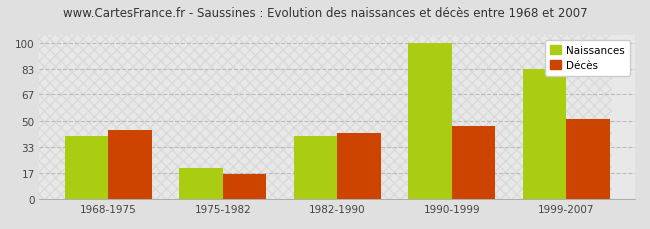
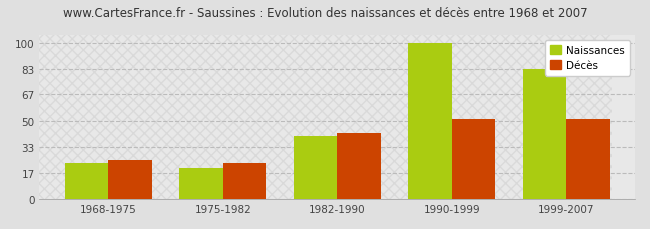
Naissances/1968-1975: 40 -> 23
Décès/1968-1975: 44 -> 25
Décès/1975-1982: 16 -> 23
Décès/1990-1999: 47 -> 51
